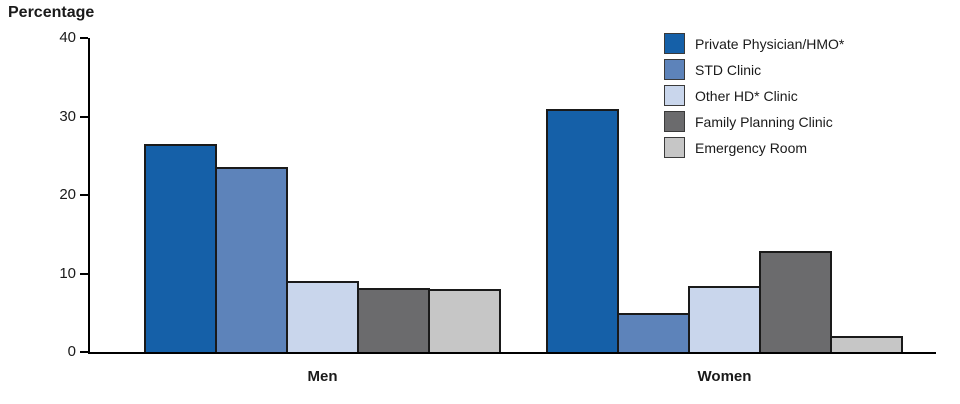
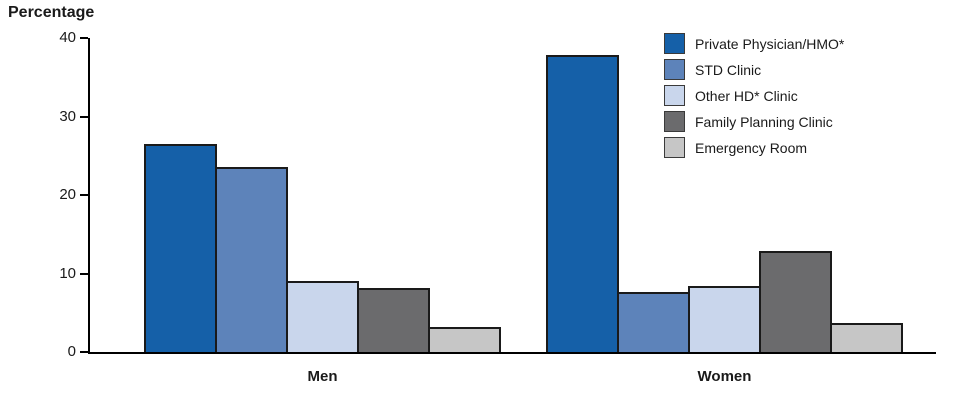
Emergency Room/Men: 8 -> 3
Private Physician/HMO*/Women: 31 -> 38
STD Clinic/Women: 5 -> 8
Emergency Room/Women: 2 -> 4
